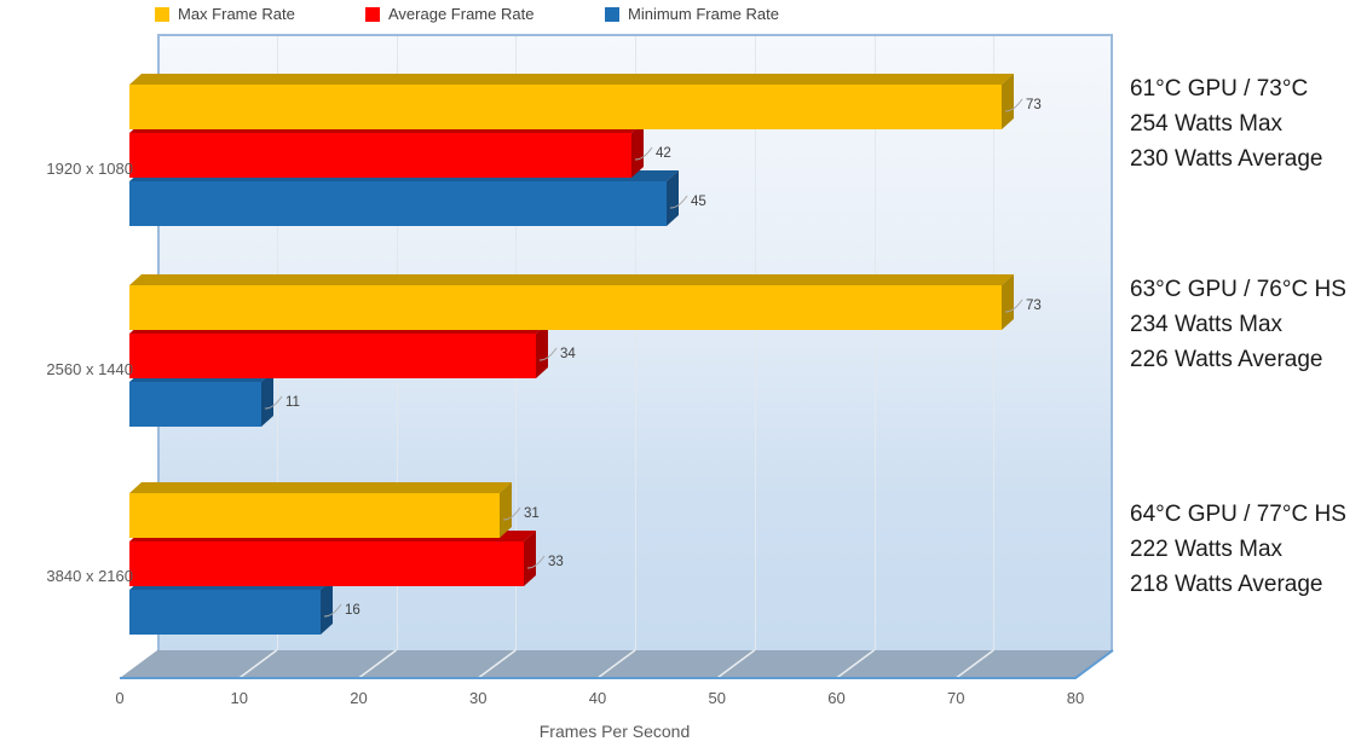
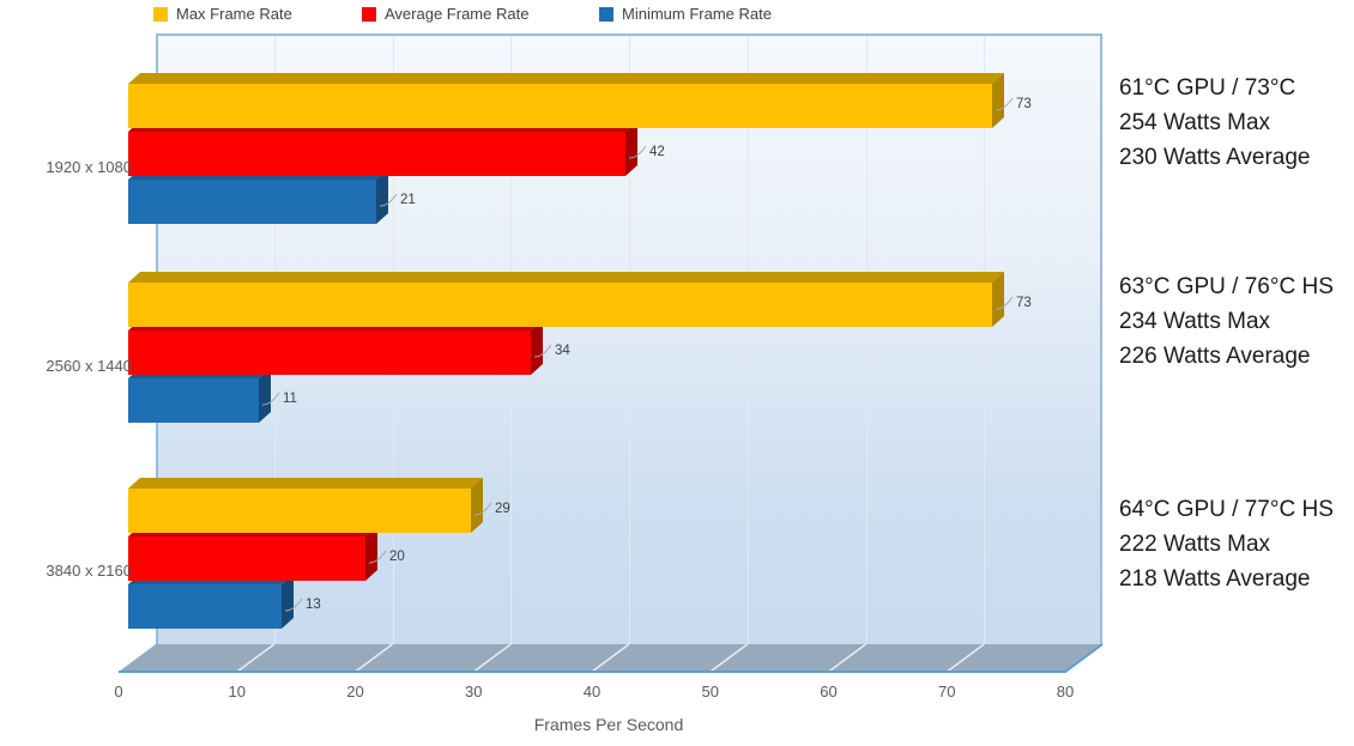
Minimum Frame Rate/1920 x 1080: 45 -> 21
Max Frame Rate/3840 x 2160: 31 -> 29
Average Frame Rate/3840 x 2160: 33 -> 20
Minimum Frame Rate/3840 x 2160: 16 -> 13
